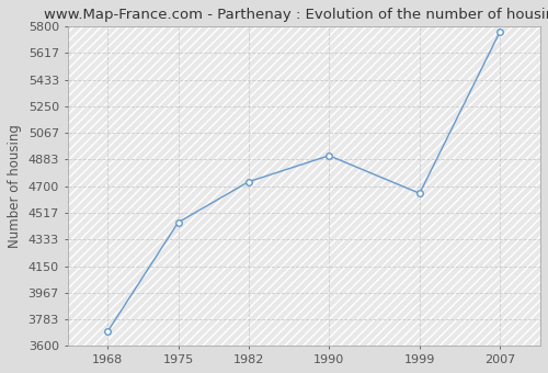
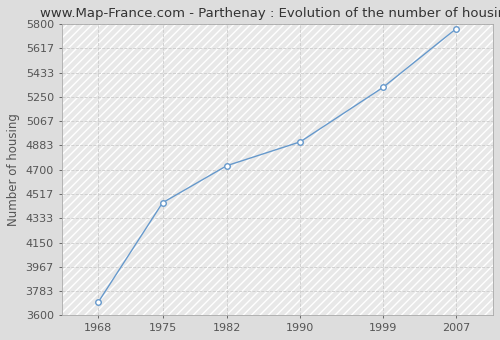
1999: 4650 -> 5320
